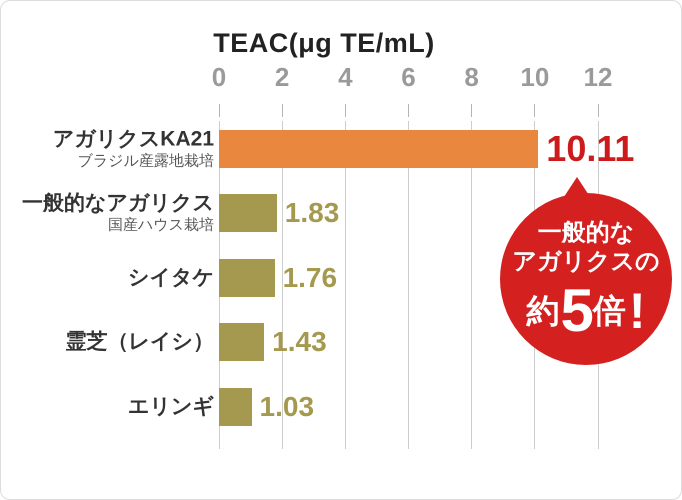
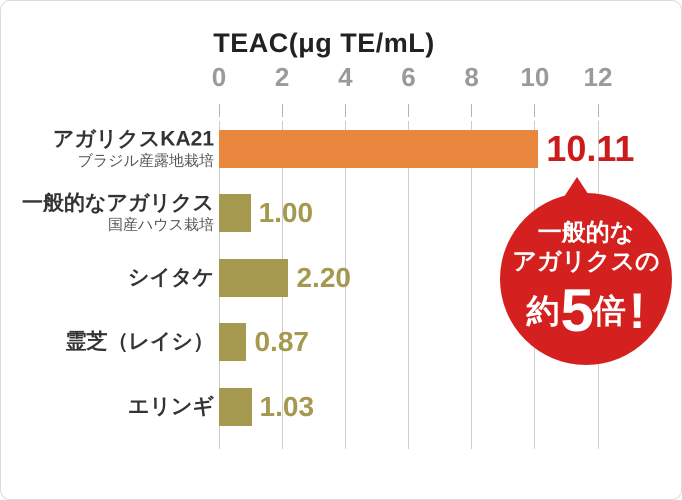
一般的なアガリクス: 1.83 -> 1.00
シイタケ: 1.76 -> 2.20
霊芝（レイシ）: 1.43 -> 0.87
